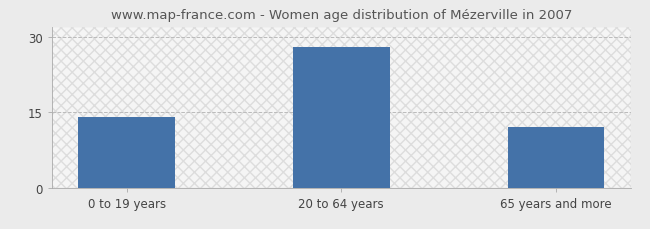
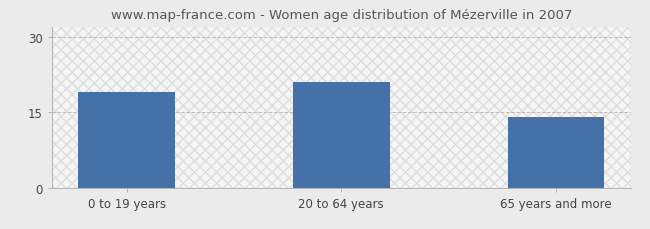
0 to 19 years: 14 -> 19
20 to 64 years: 28 -> 21
65 years and more: 12 -> 14
